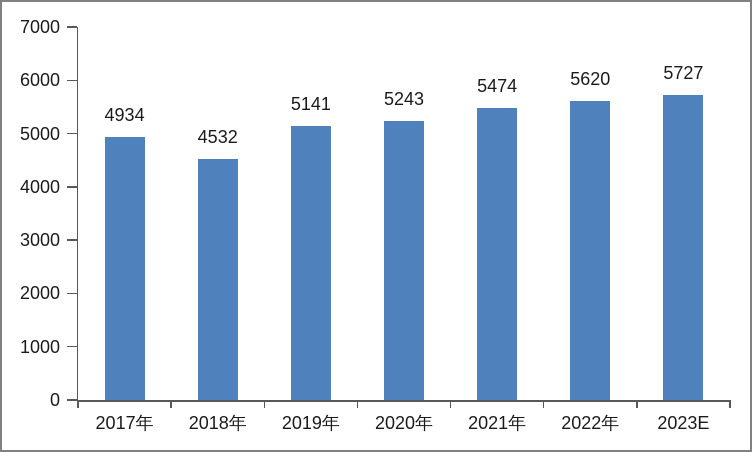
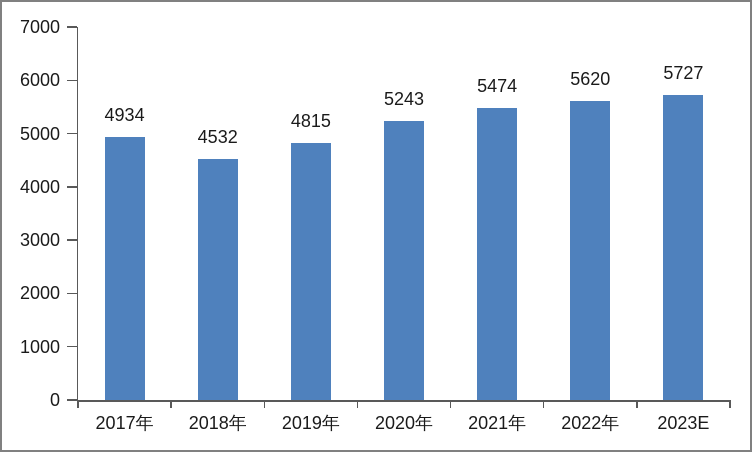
2019年: 5141 -> 4815
